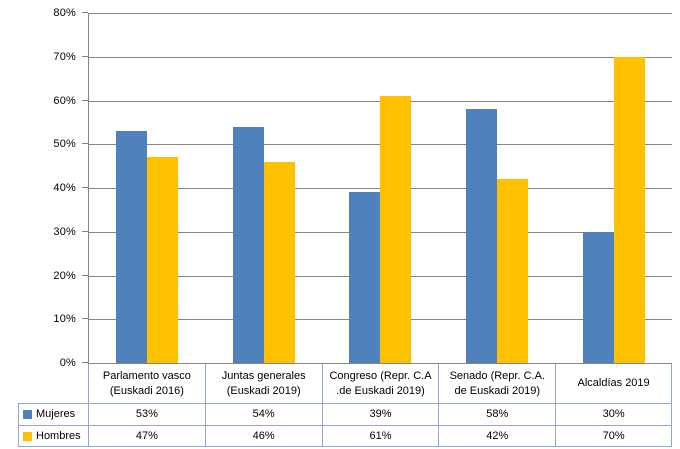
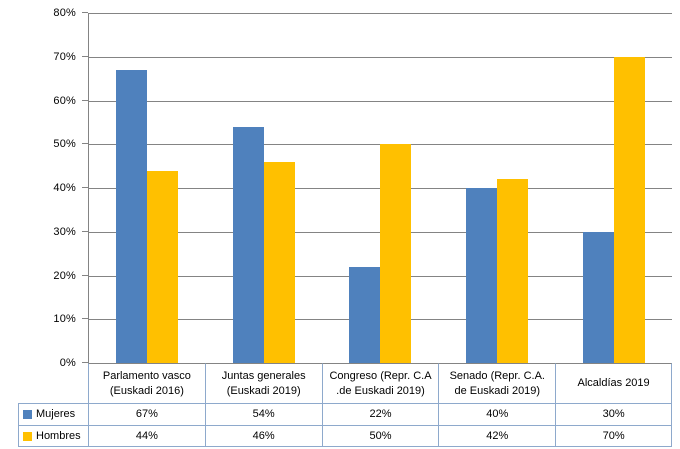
Mujeres/Parlamento vasco (Euskadi 2016): 53% -> 67%
Hombres/Parlamento vasco (Euskadi 2016): 47% -> 44%
Mujeres/Congreso (Repr. C.A .de Euskadi 2019): 39% -> 22%
Hombres/Congreso (Repr. C.A .de Euskadi 2019): 61% -> 50%
Mujeres/Senado (Repr. C.A. de Euskadi 2019): 58% -> 40%
